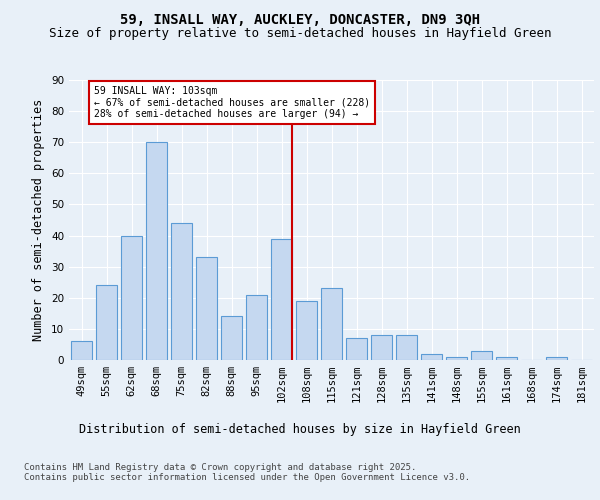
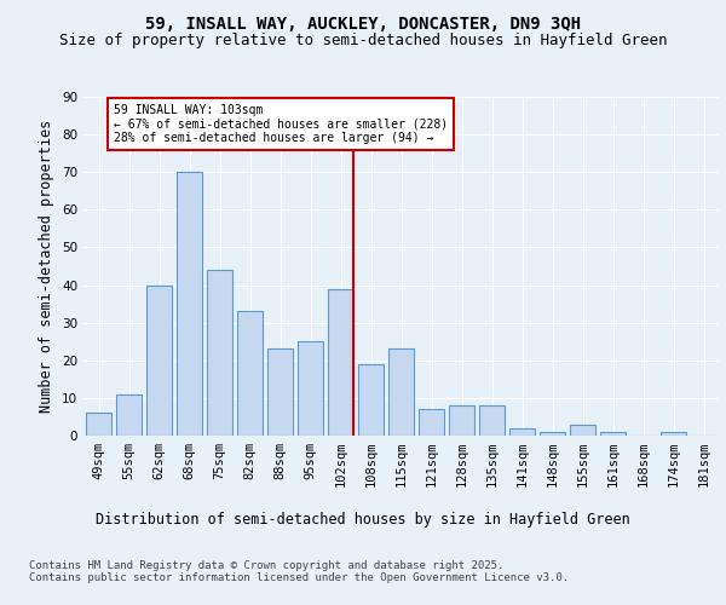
55sqm: 24 -> 11
88sqm: 14 -> 23
95sqm: 21 -> 25
